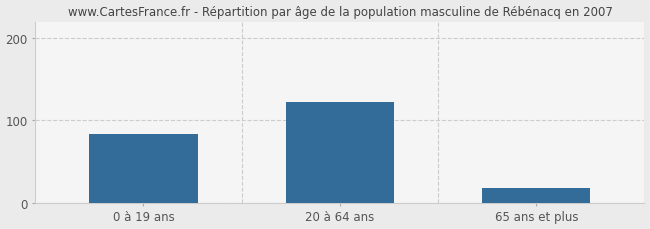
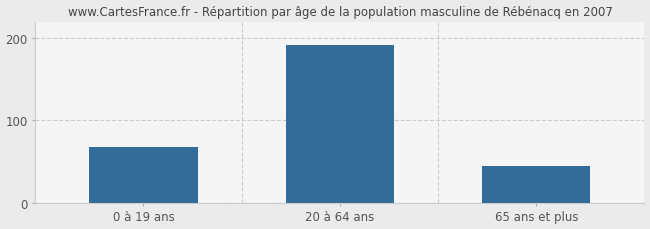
0 à 19 ans: 84 -> 68
20 à 64 ans: 122 -> 192
65 ans et plus: 18 -> 45
